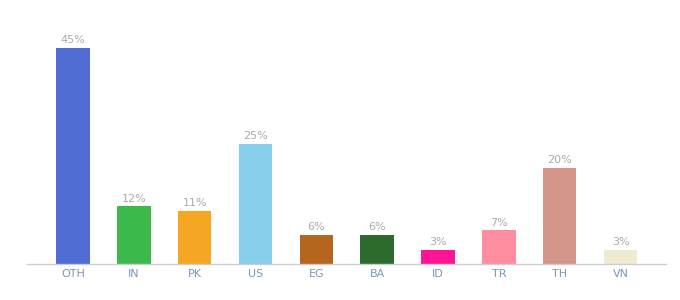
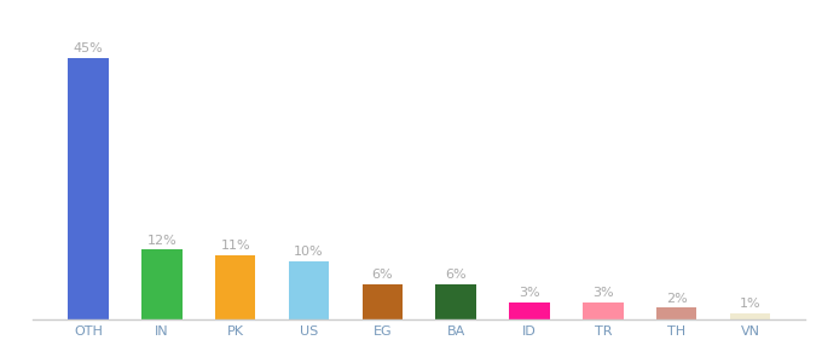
US: 25% -> 10%
TR: 7% -> 3%
TH: 20% -> 2%
VN: 3% -> 1%
